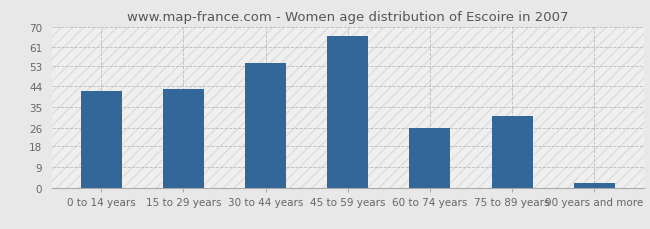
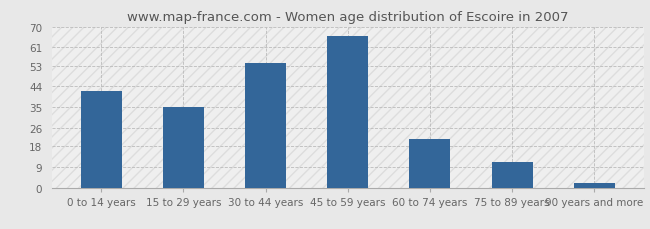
15 to 29 years: 43 -> 35
60 to 74 years: 26 -> 21
75 to 89 years: 31 -> 11
